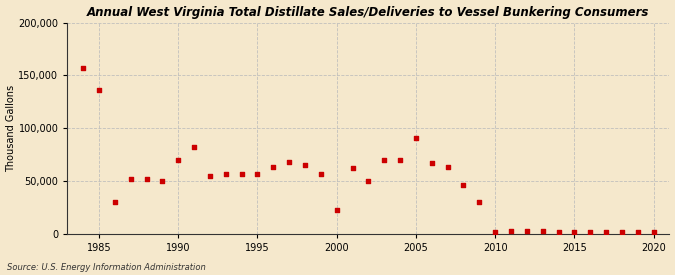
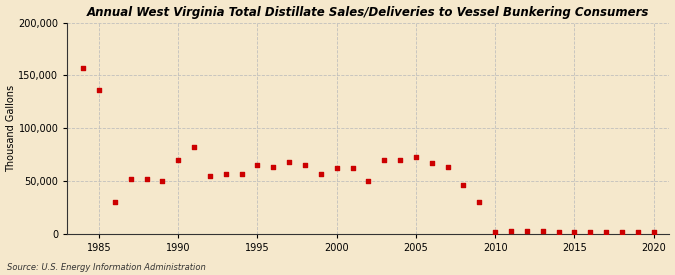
1995: 57,000 -> 65,000
2000: 23,000 -> 62,000
2005: 91,000 -> 73,000
